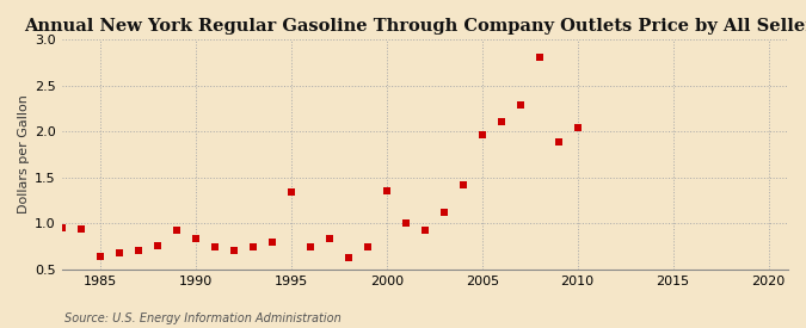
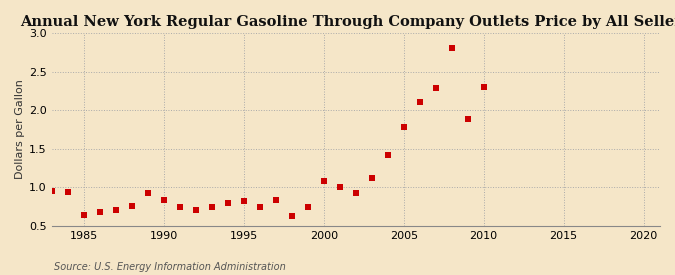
1995: 1.34 -> 0.82
2000: 1.36 -> 1.08
2005: 1.96 -> 1.78
2010: 2.04 -> 2.30
